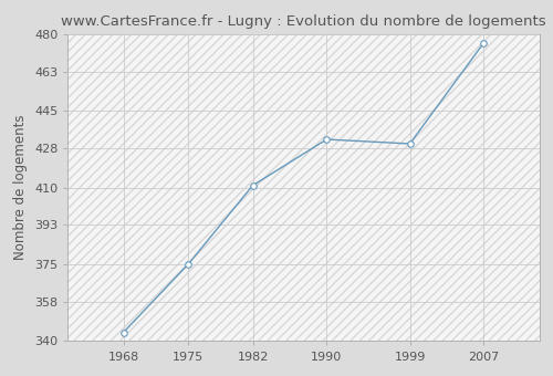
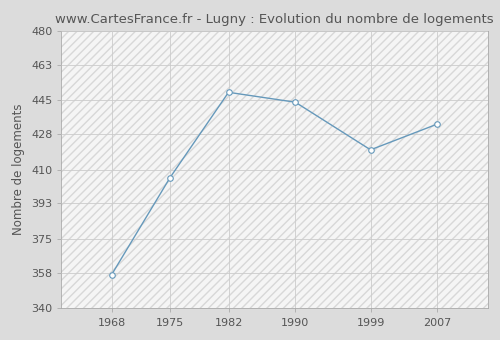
1968: 344 -> 357
1975: 375 -> 406
1982: 411 -> 449
1990: 432 -> 444
1999: 430 -> 420
2007: 476 -> 433
